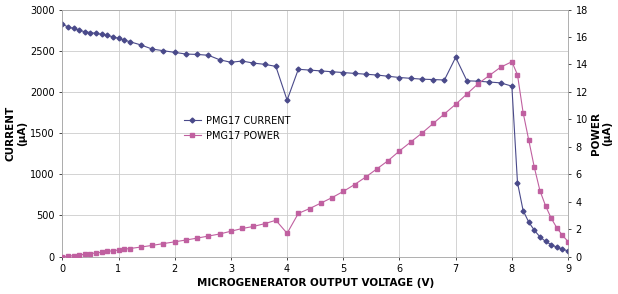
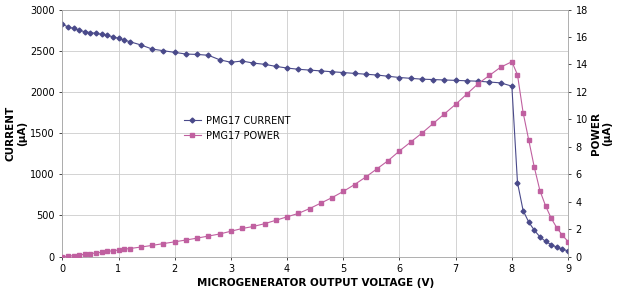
PMG17 CURRENT/4: 1900 -> 2290
PMG17 POWER/4: 1.7 -> 2.9
PMG17 CURRENT/7: 2420 -> 2140
